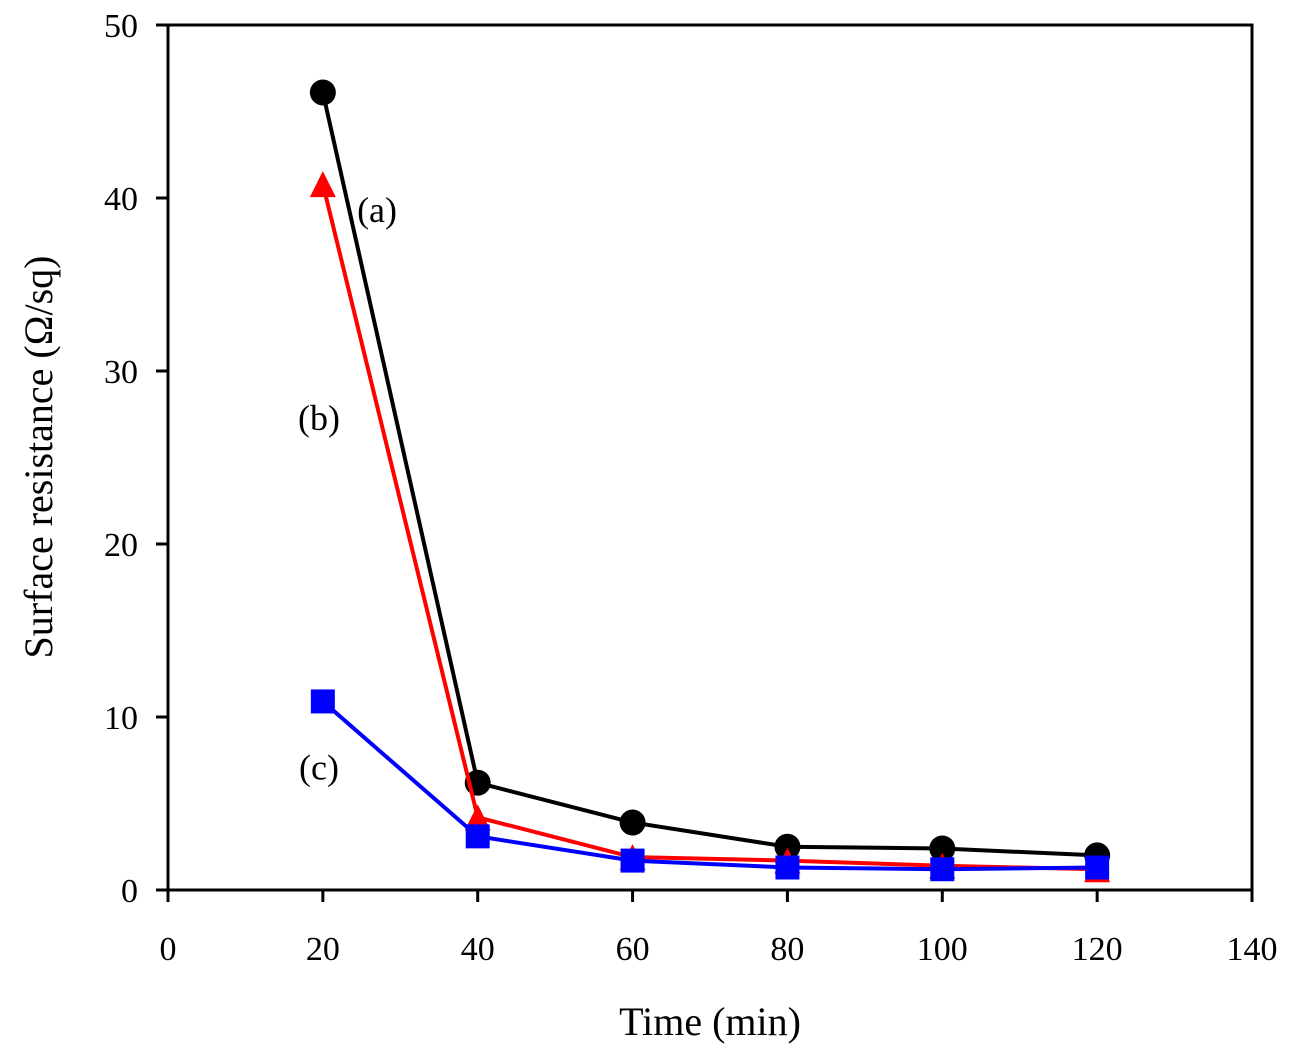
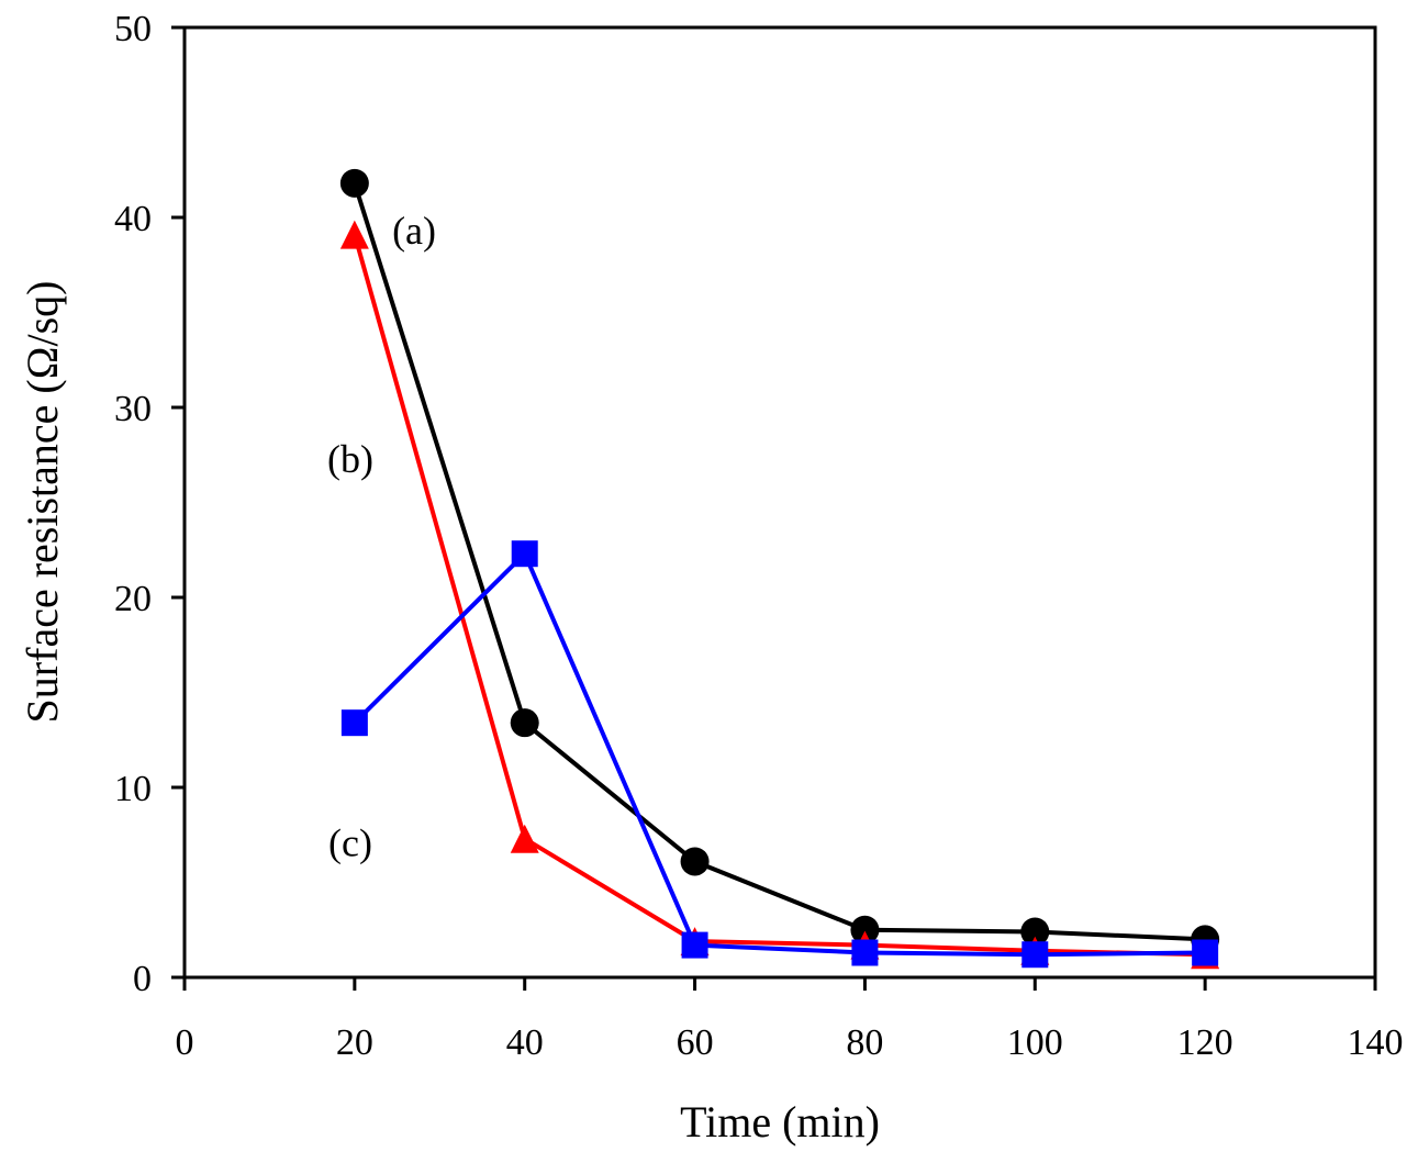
(a)/20: 46.1 -> 41.8
(b)/20: 40.8 -> 39.1
(c)/20: 10.9 -> 13.4
(a)/40: 6.2 -> 13.4
(b)/40: 4.2 -> 7.3
(c)/40: 3.1 -> 22.3
(a)/60: 3.9 -> 6.1
